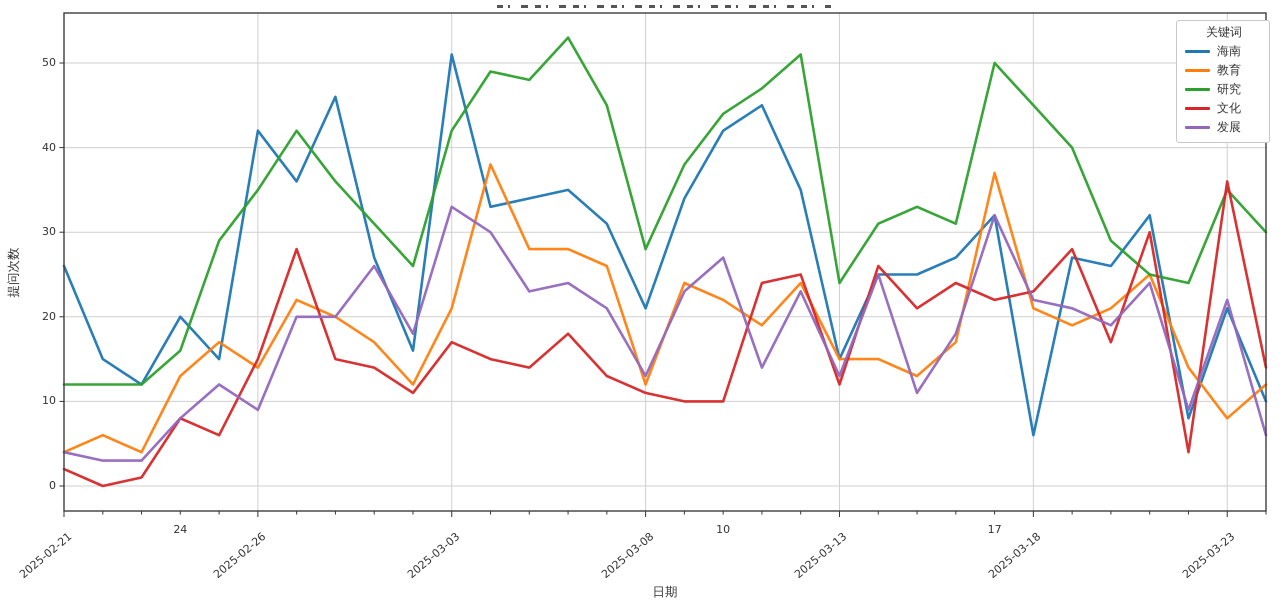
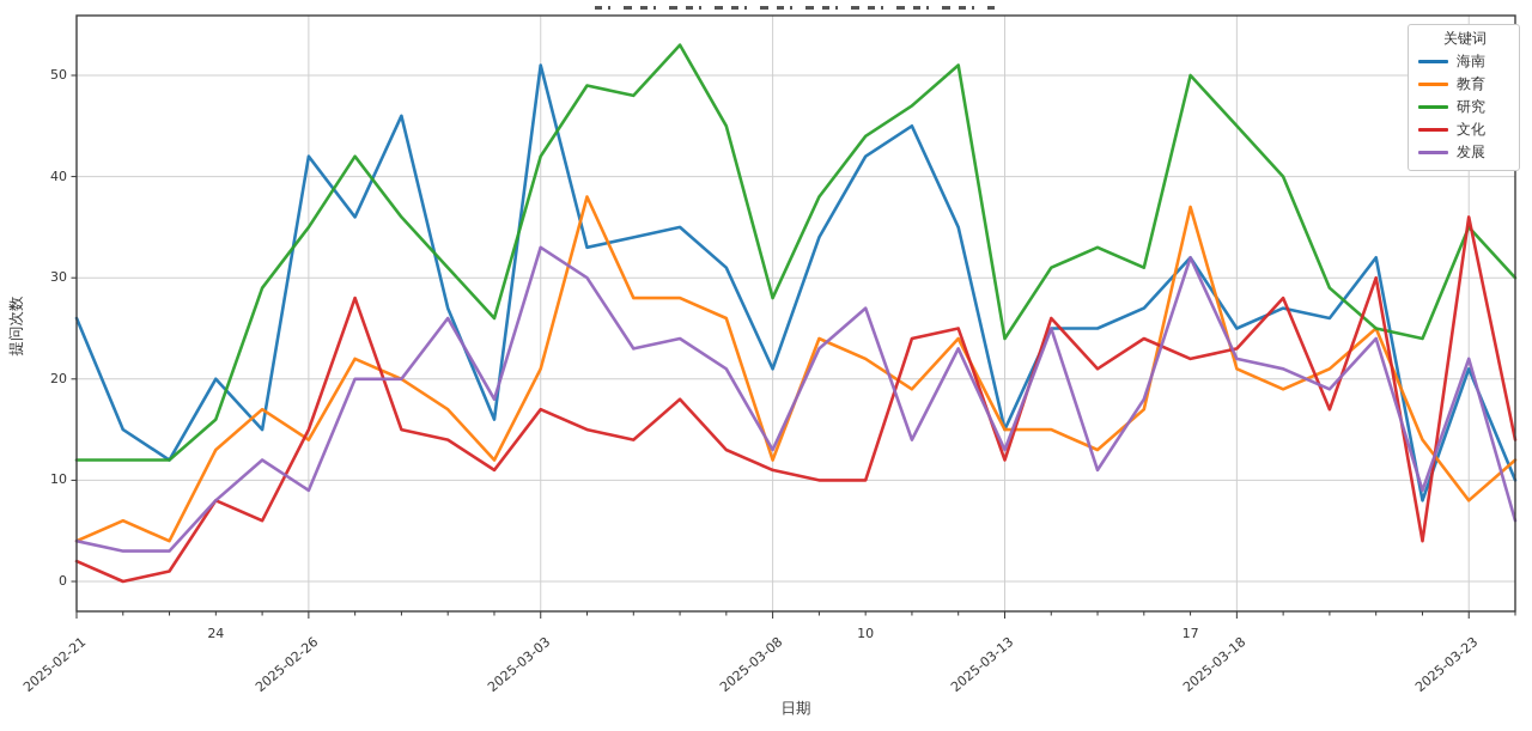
海南/2025-03-18: 6 -> 25
